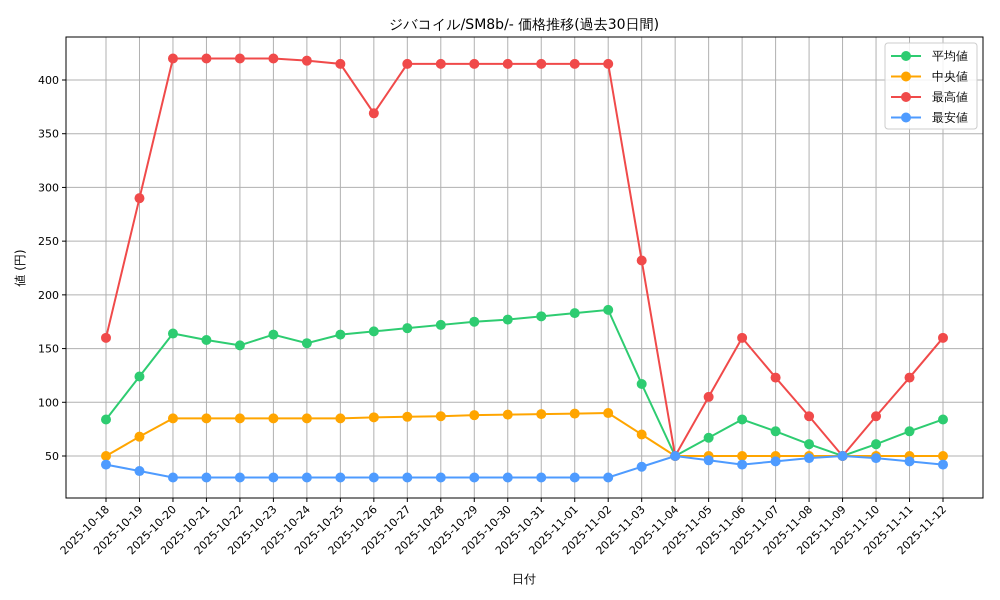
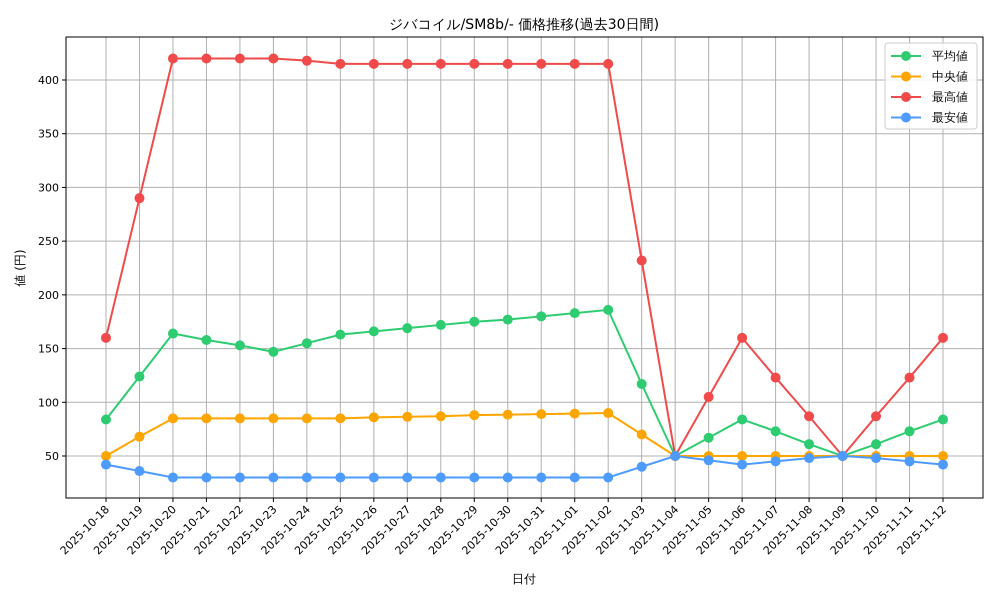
平均値/2025-10-23: 163 -> 147
最高値/2025-10-26: 369 -> 415
